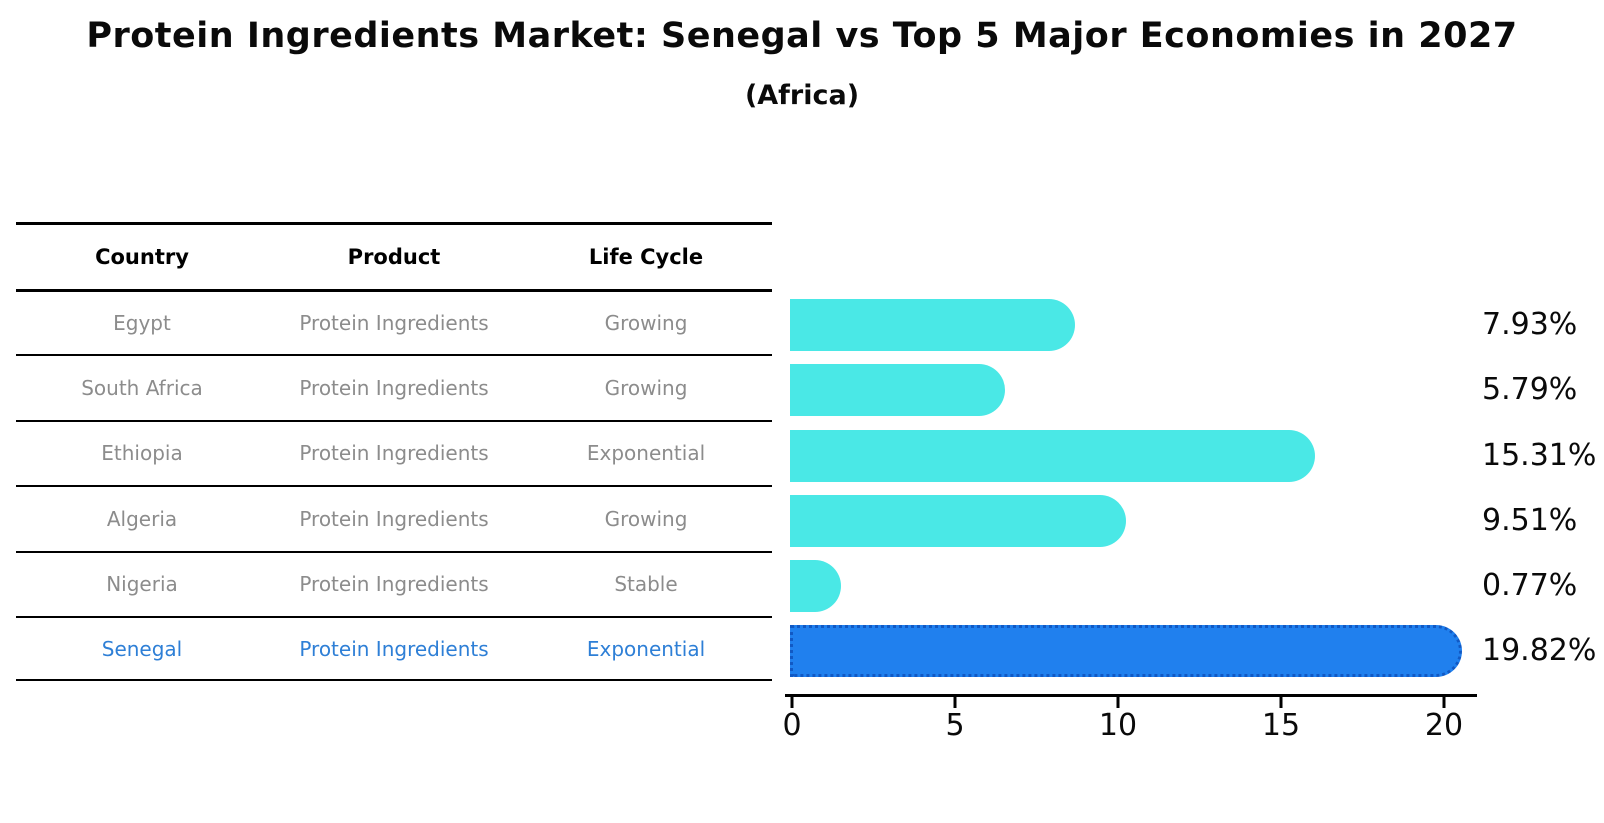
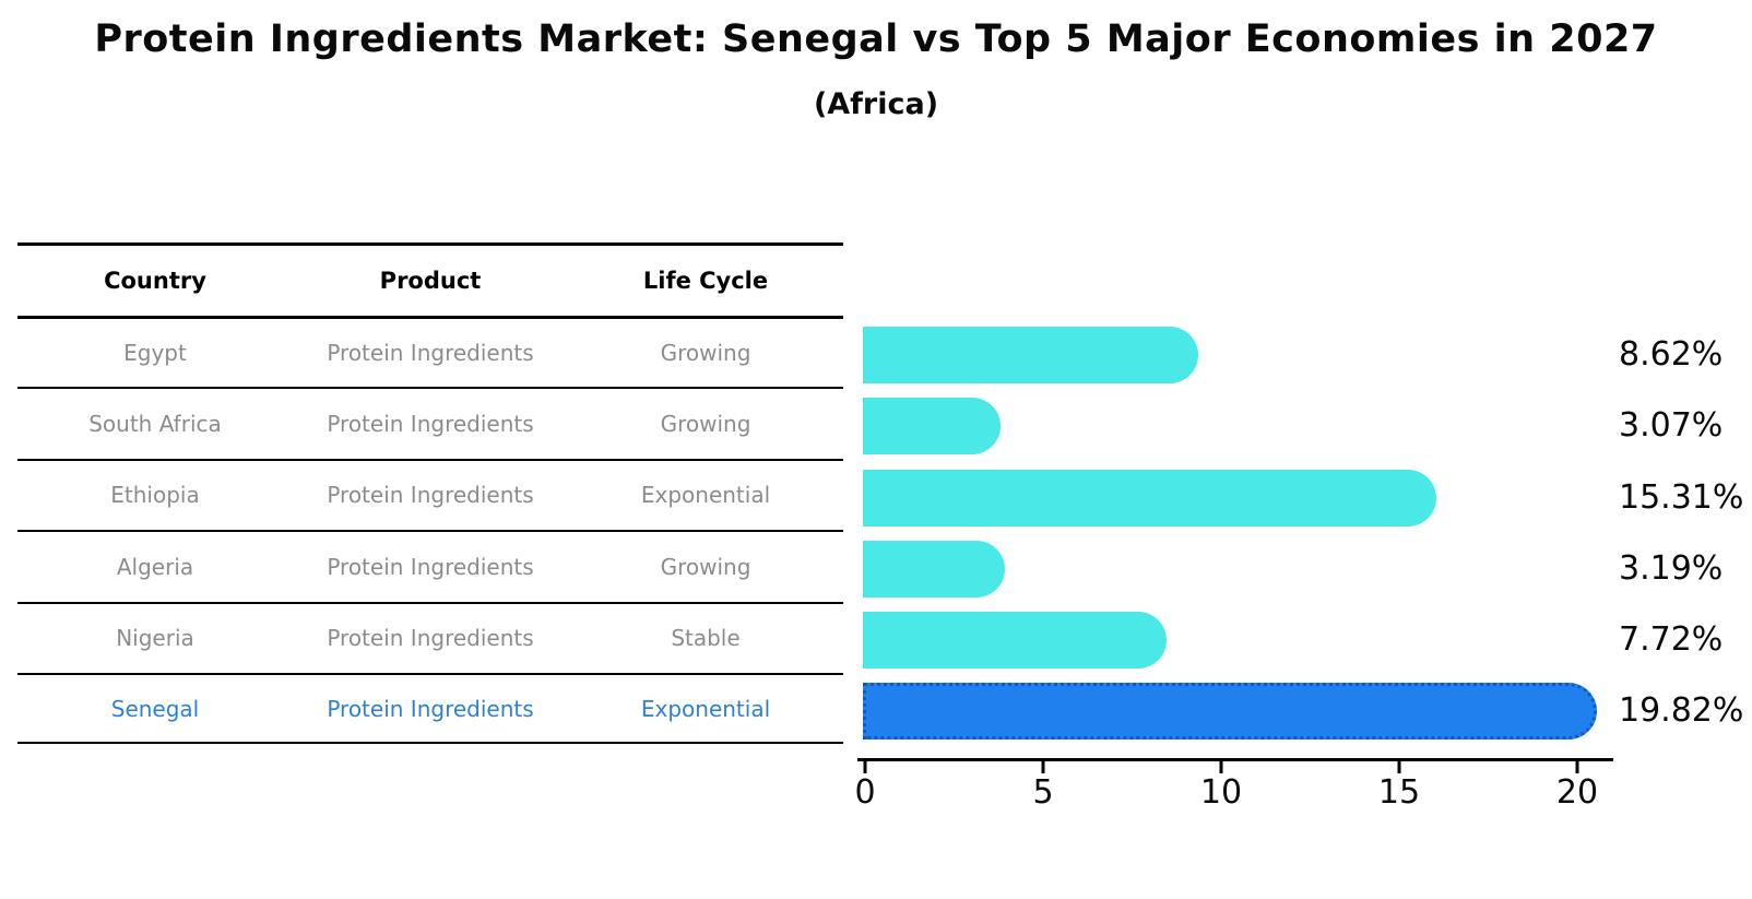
Egypt: 7.93% -> 8.62%
South Africa: 5.79% -> 3.07%
Algeria: 9.51% -> 3.19%
Nigeria: 0.77% -> 7.72%
